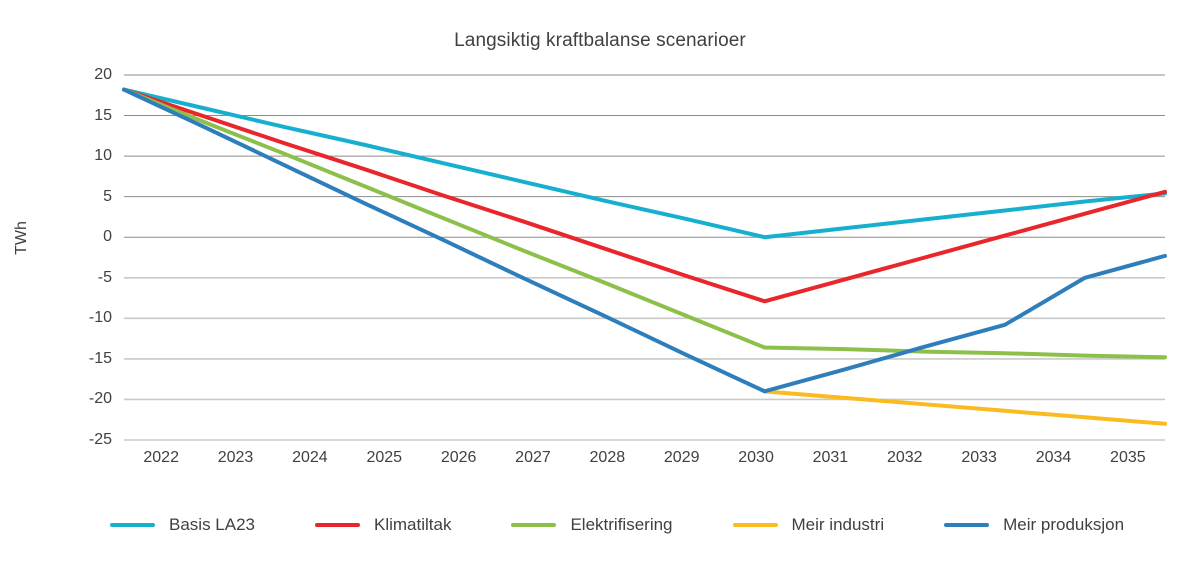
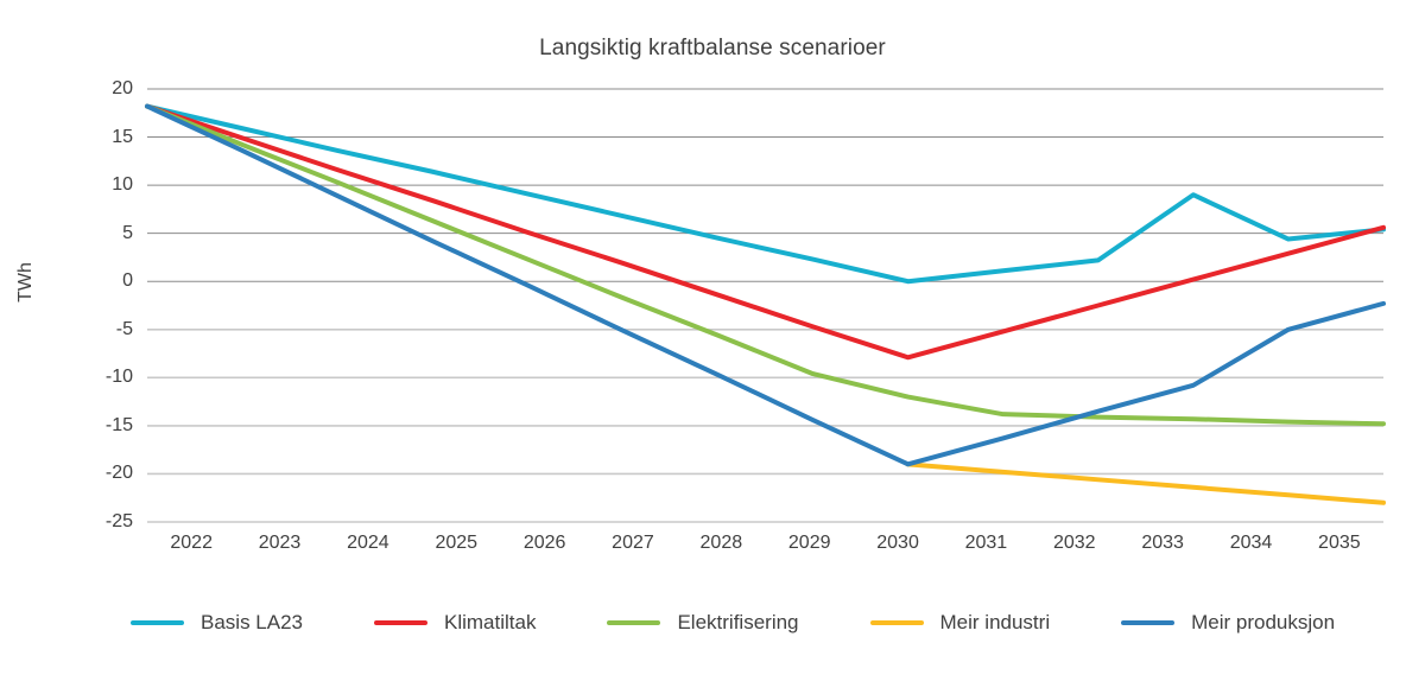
Elektrifisering/2030: -14 -> -12
Basis LA23/2033: 3 -> 9
